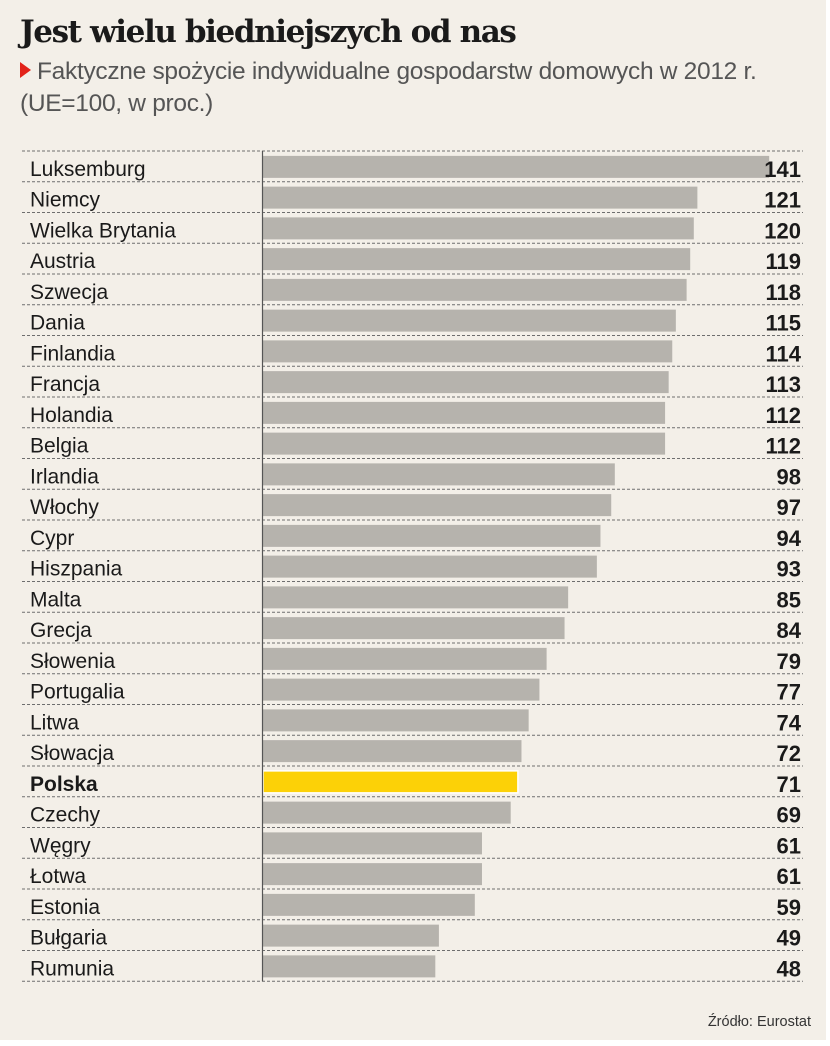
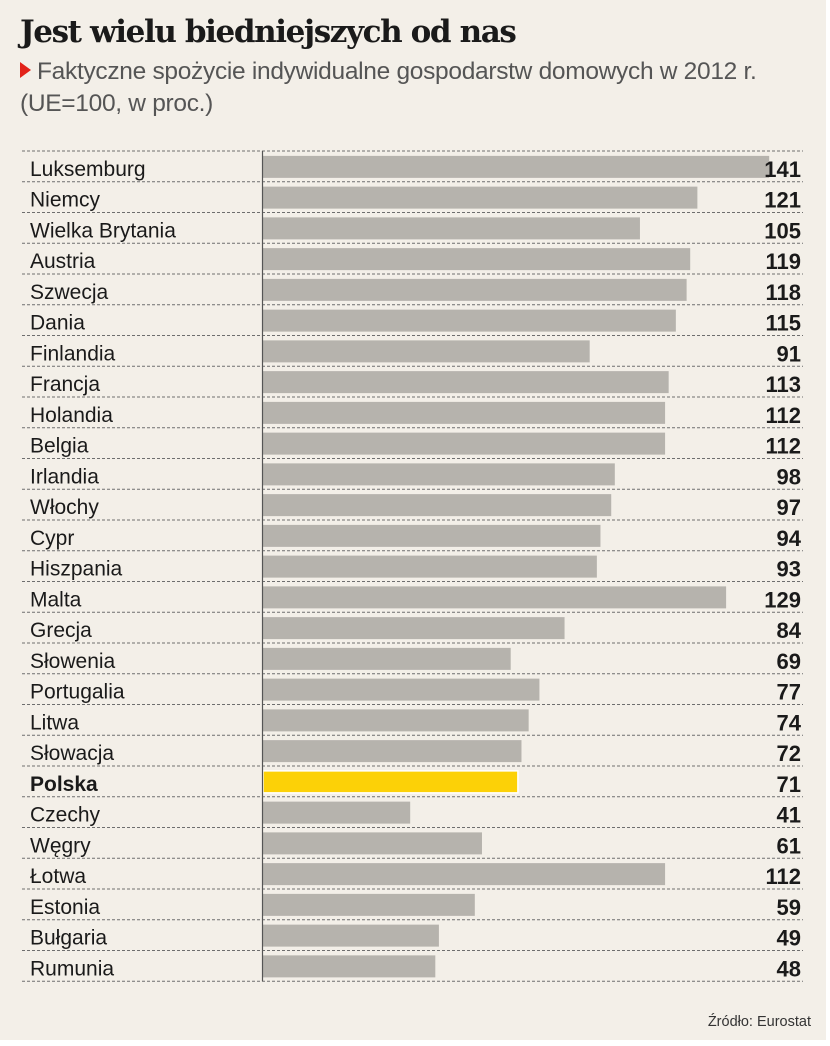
Wielka Brytania: 120 -> 105
Finlandia: 114 -> 91
Malta: 85 -> 129
Słowenia: 79 -> 69
Czechy: 69 -> 41
Łotwa: 61 -> 112
